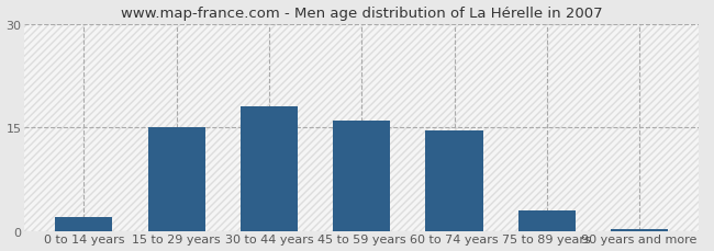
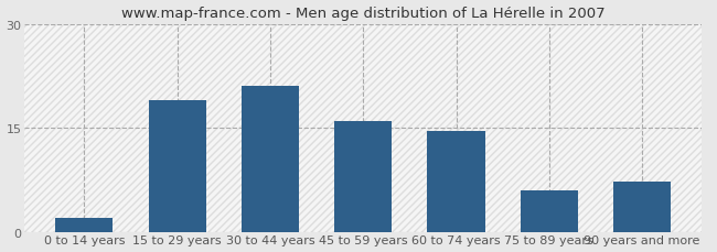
15 to 29 years: 15.0 -> 19.0
30 to 44 years: 18.0 -> 21.0
75 to 89 years: 3.0 -> 6.0
90 years and more: 0.3 -> 7.2
